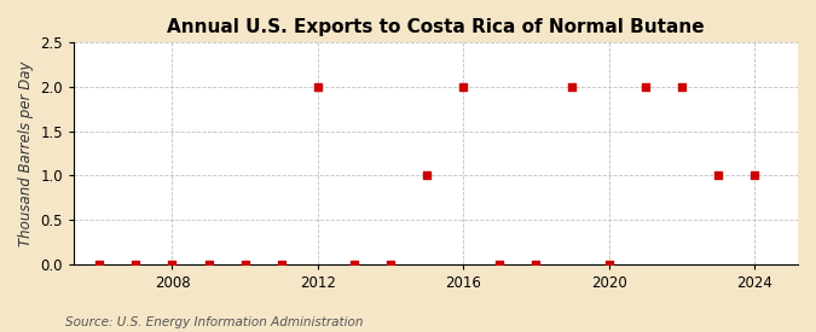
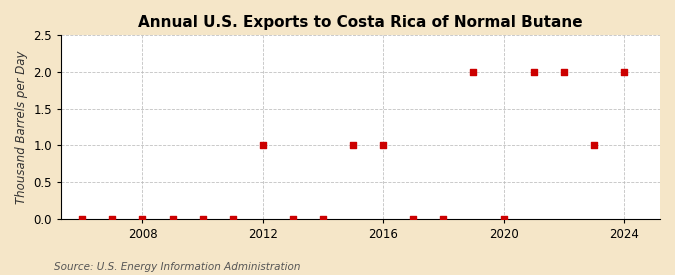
2012: 2 -> 1
2016: 2 -> 1
2024: 1 -> 2
